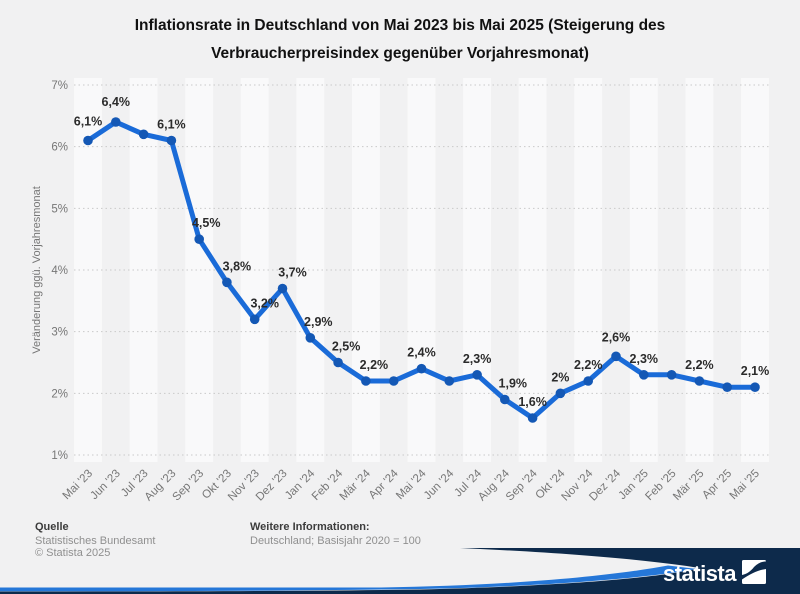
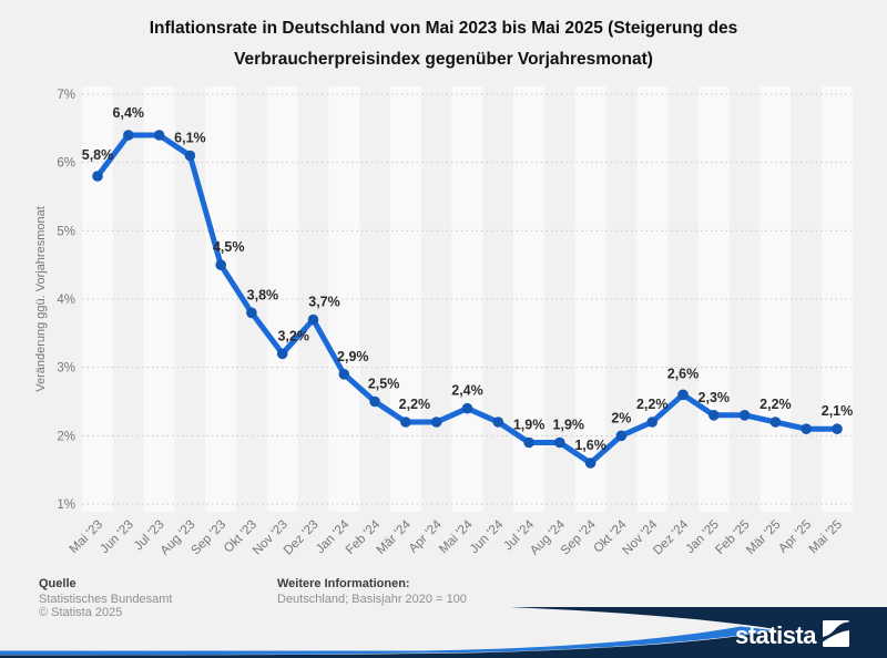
Mai '23: 6,1% -> 5,8%
Jul '23: 6.2% -> 6.4%
Jul '24: 2,3% -> 1,9%
